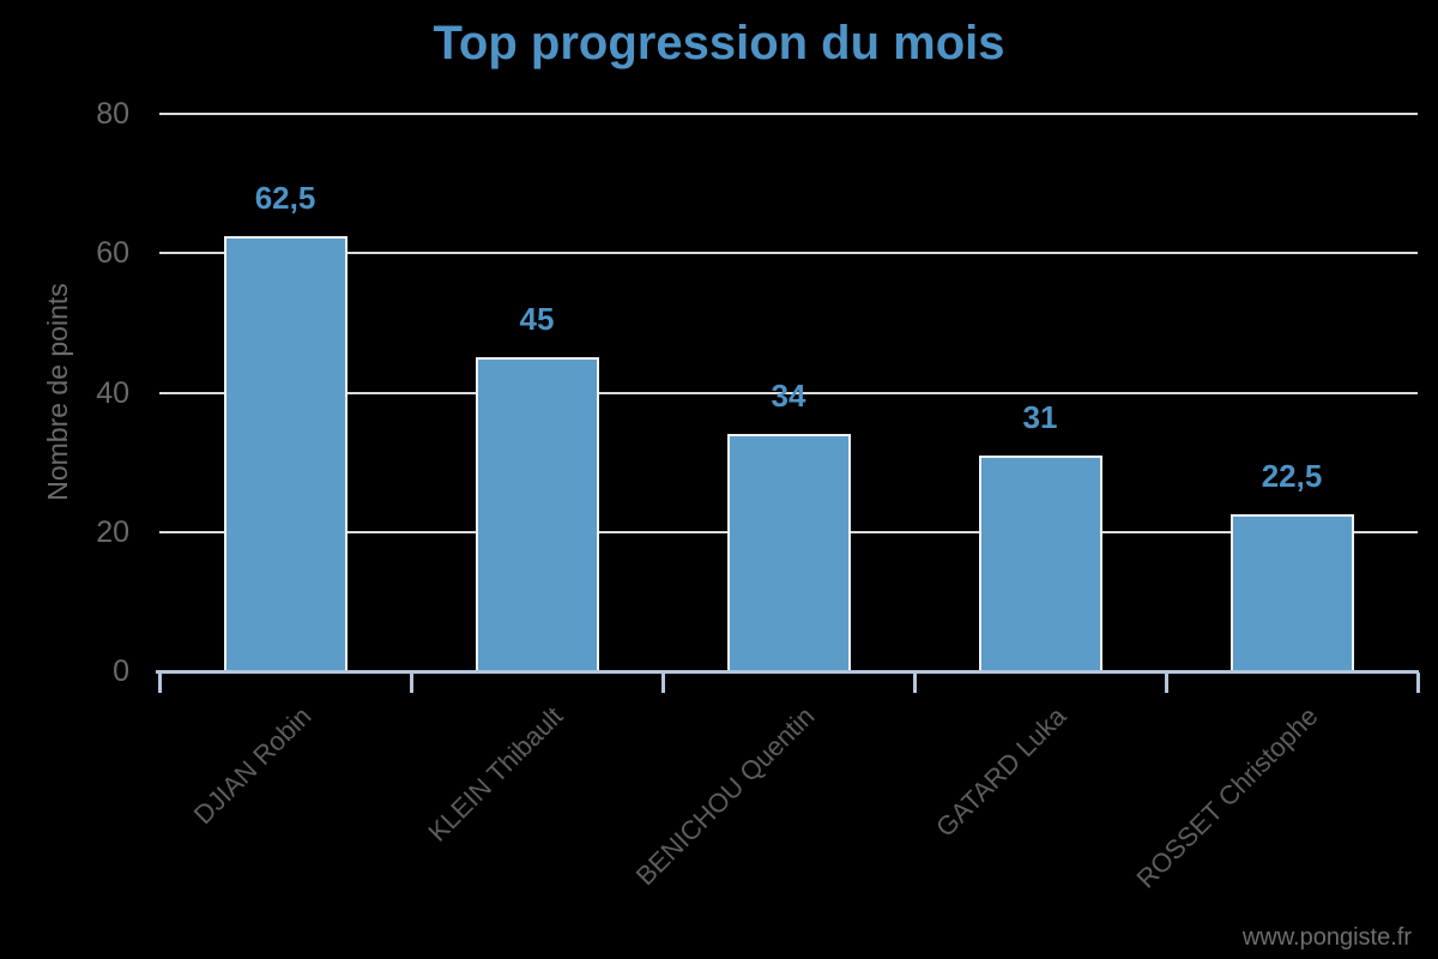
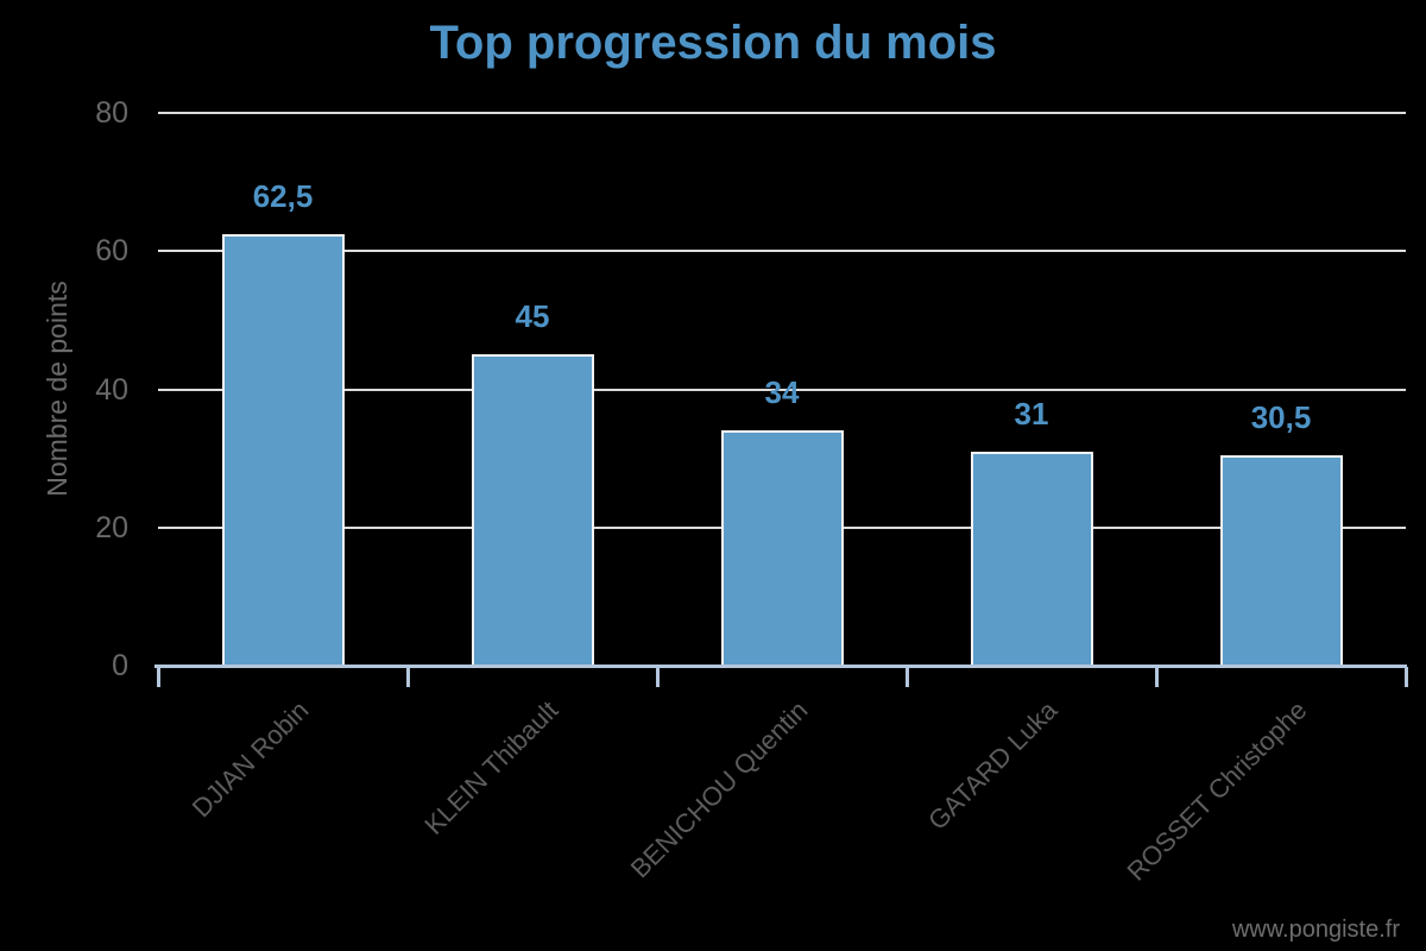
ROSSET Christophe: 22,5 -> 30,5
